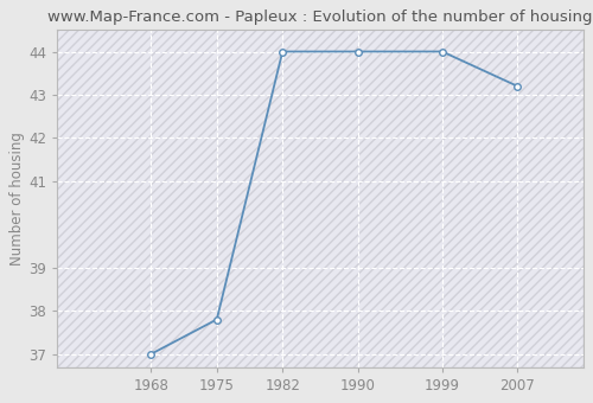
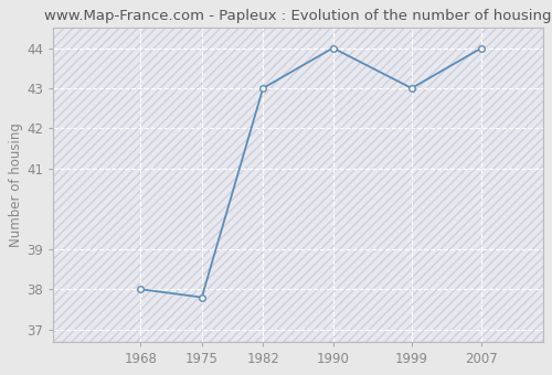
1968: 37.0 -> 38.0
1982: 44.0 -> 43.0
1999: 44.0 -> 43.0
2007: 43.2 -> 44.0
